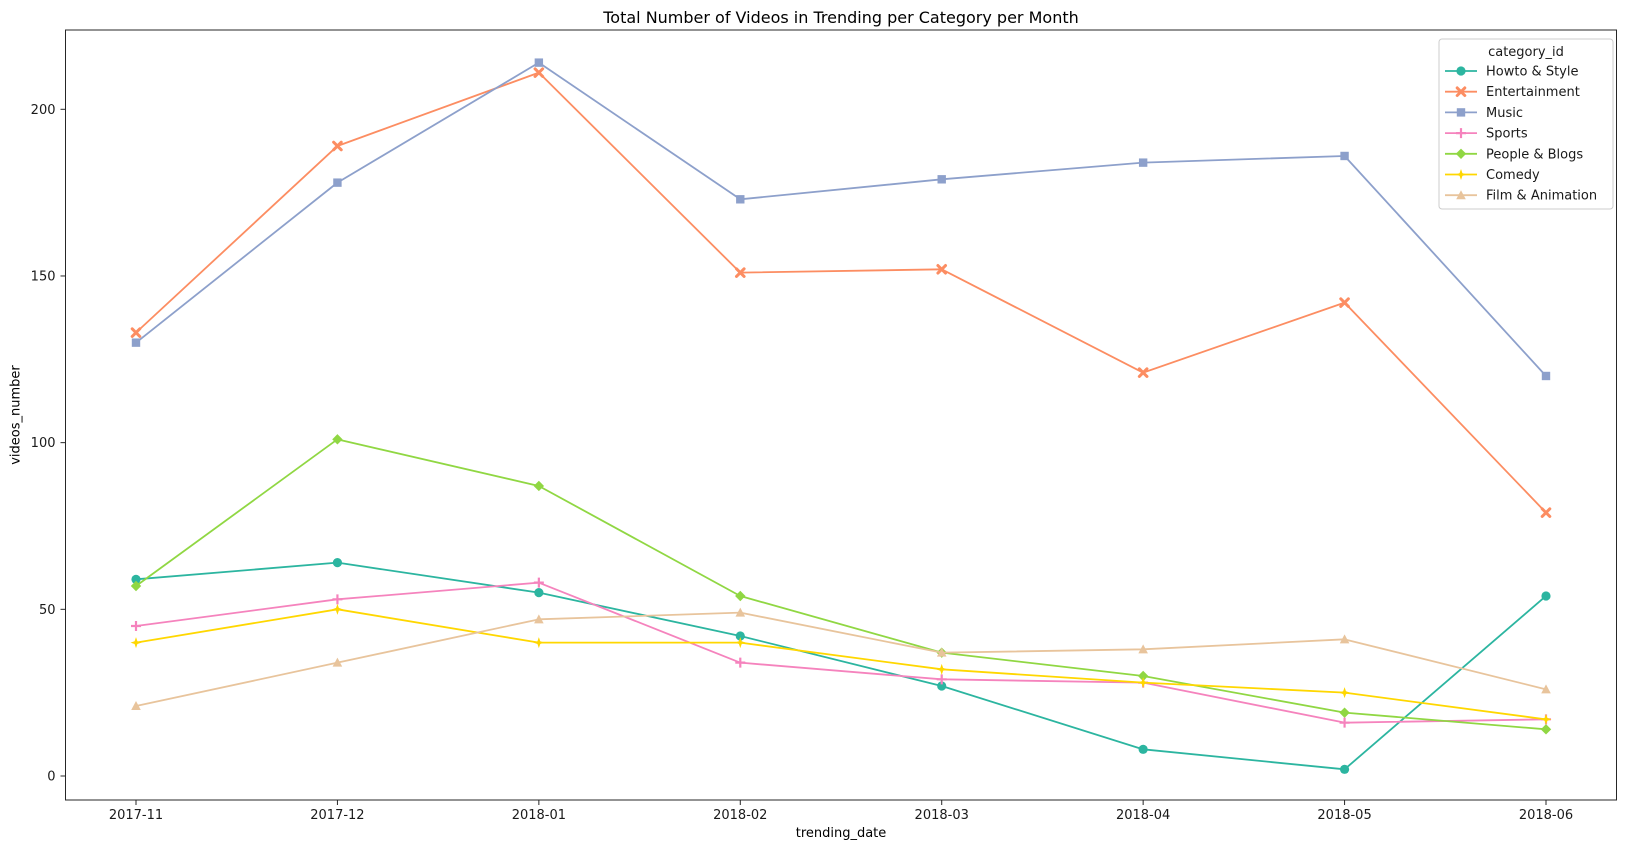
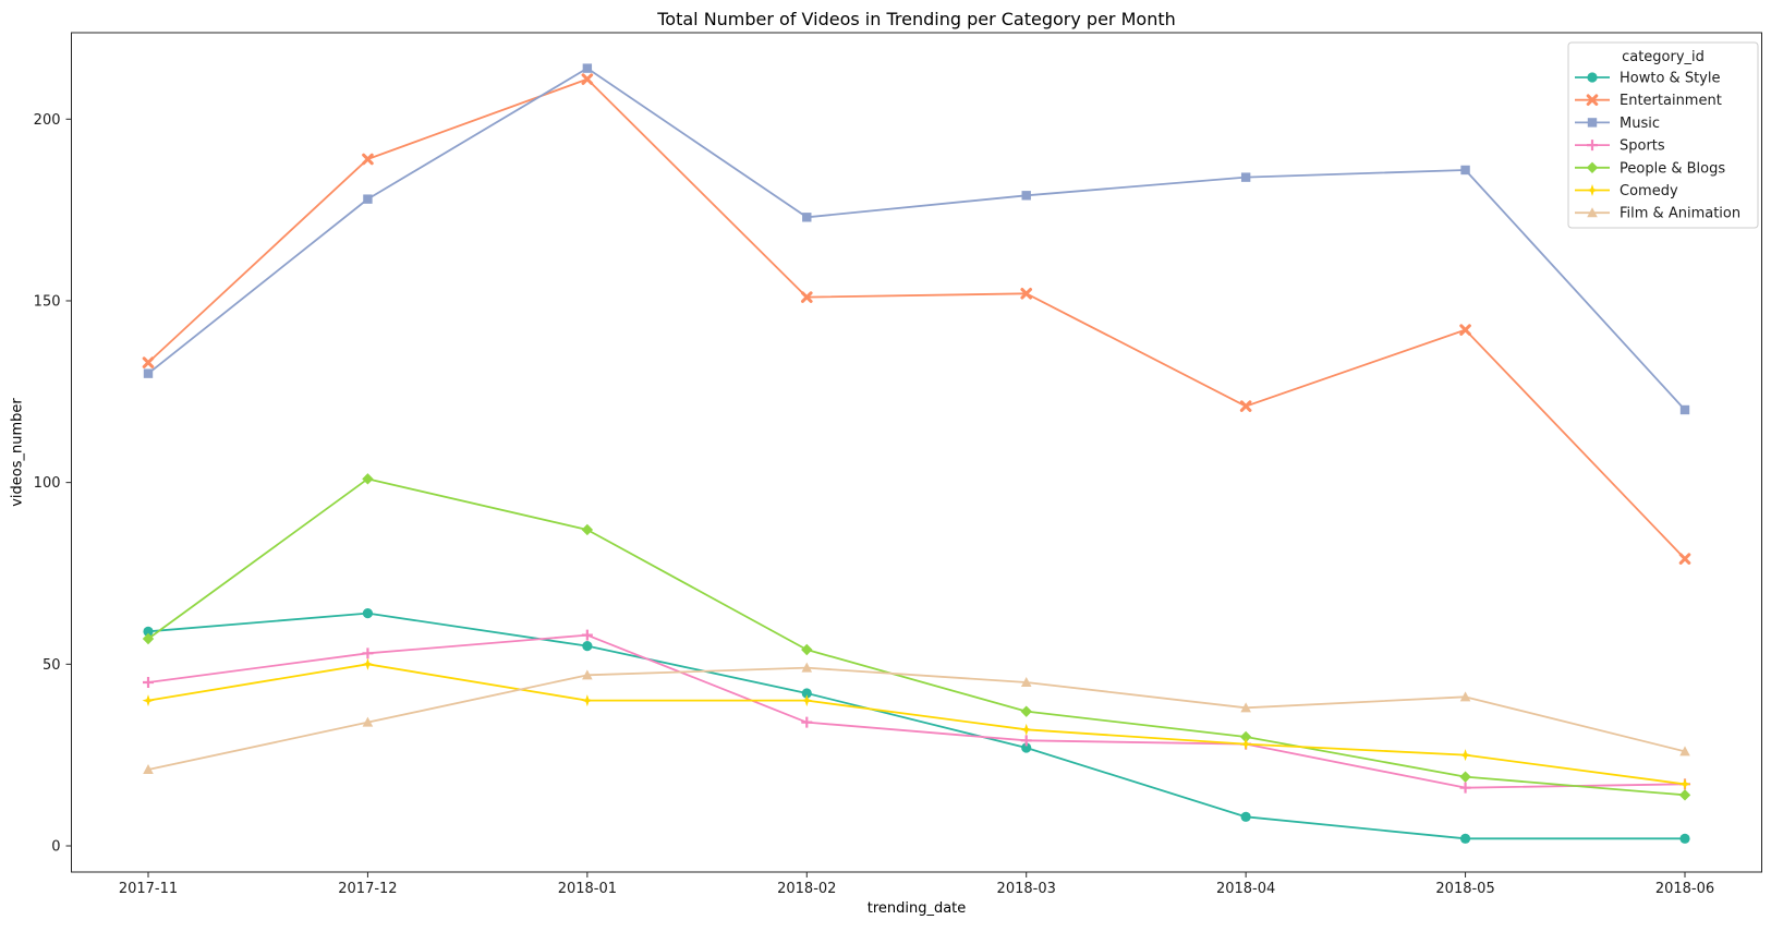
Film & Animation/2018-03: 37 -> 45
Howto & Style/2018-06: 54 -> 2
